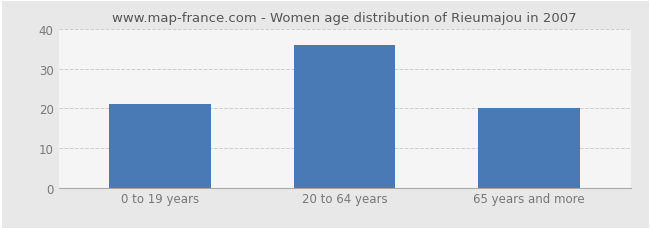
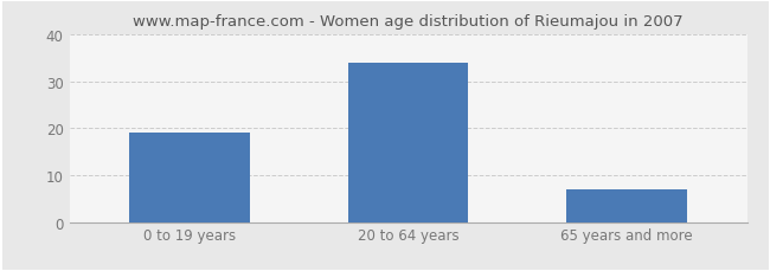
0 to 19 years: 21 -> 19
20 to 64 years: 36 -> 34
65 years and more: 20 -> 7
